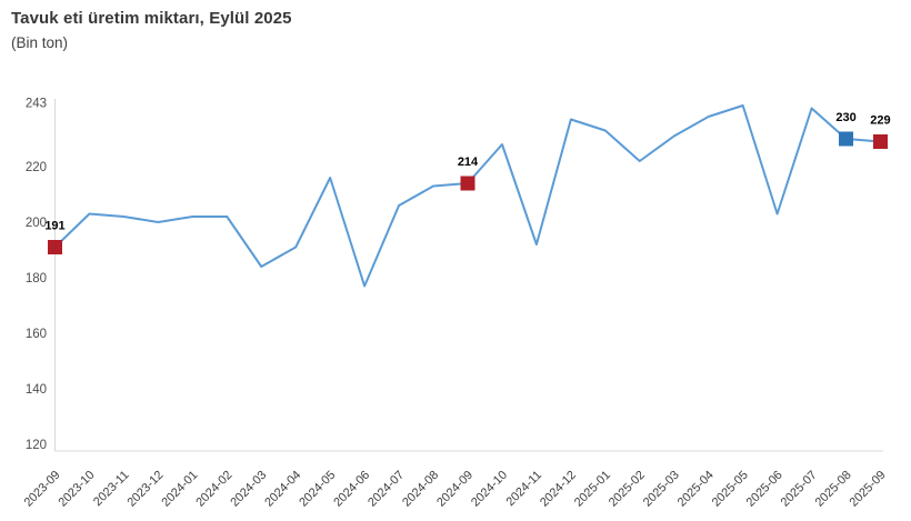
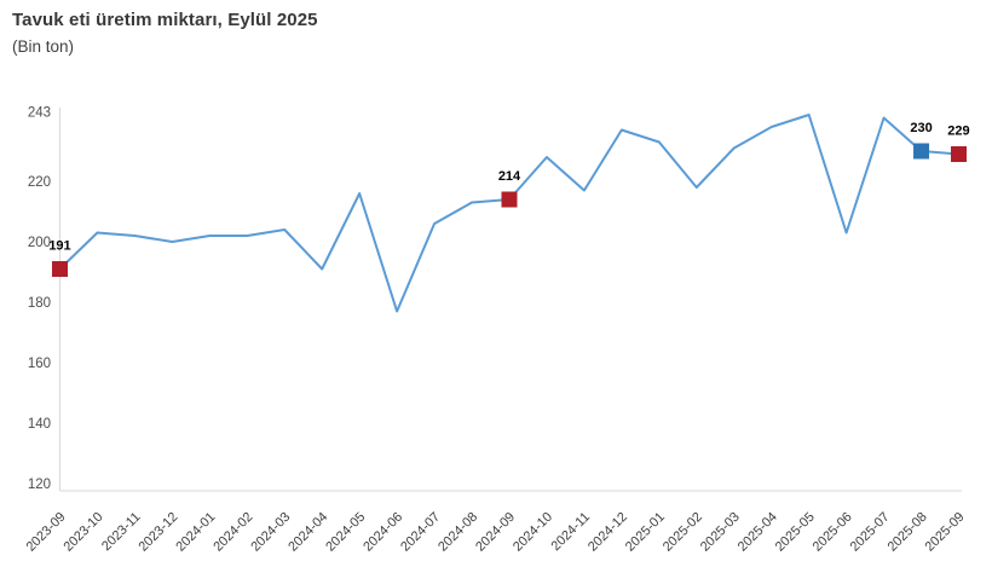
2024-03: 184 -> 204
2024-11: 192 -> 217
2025-02: 222 -> 218
